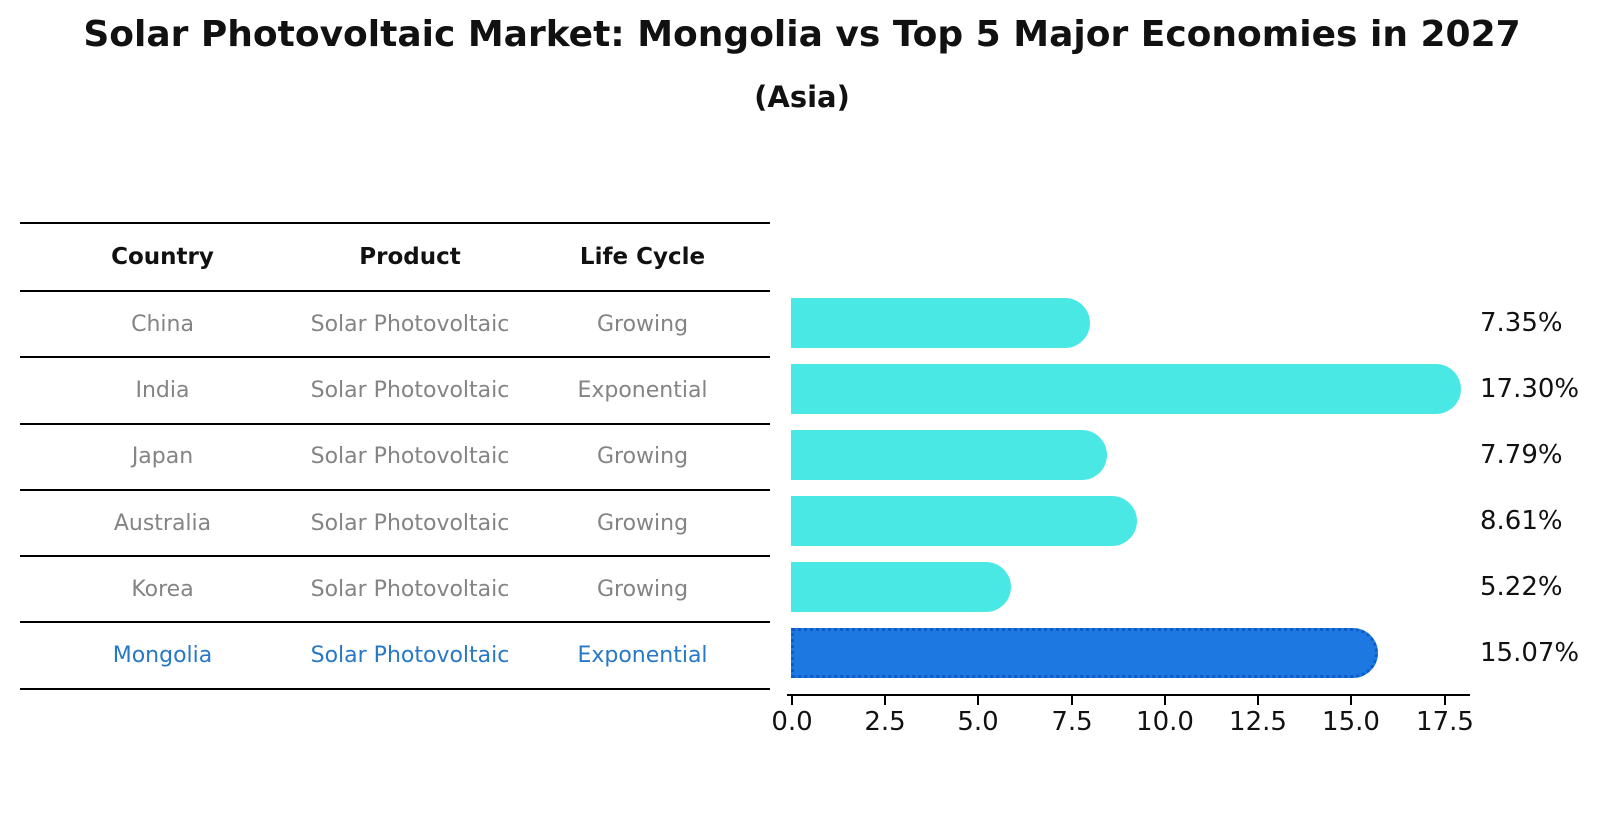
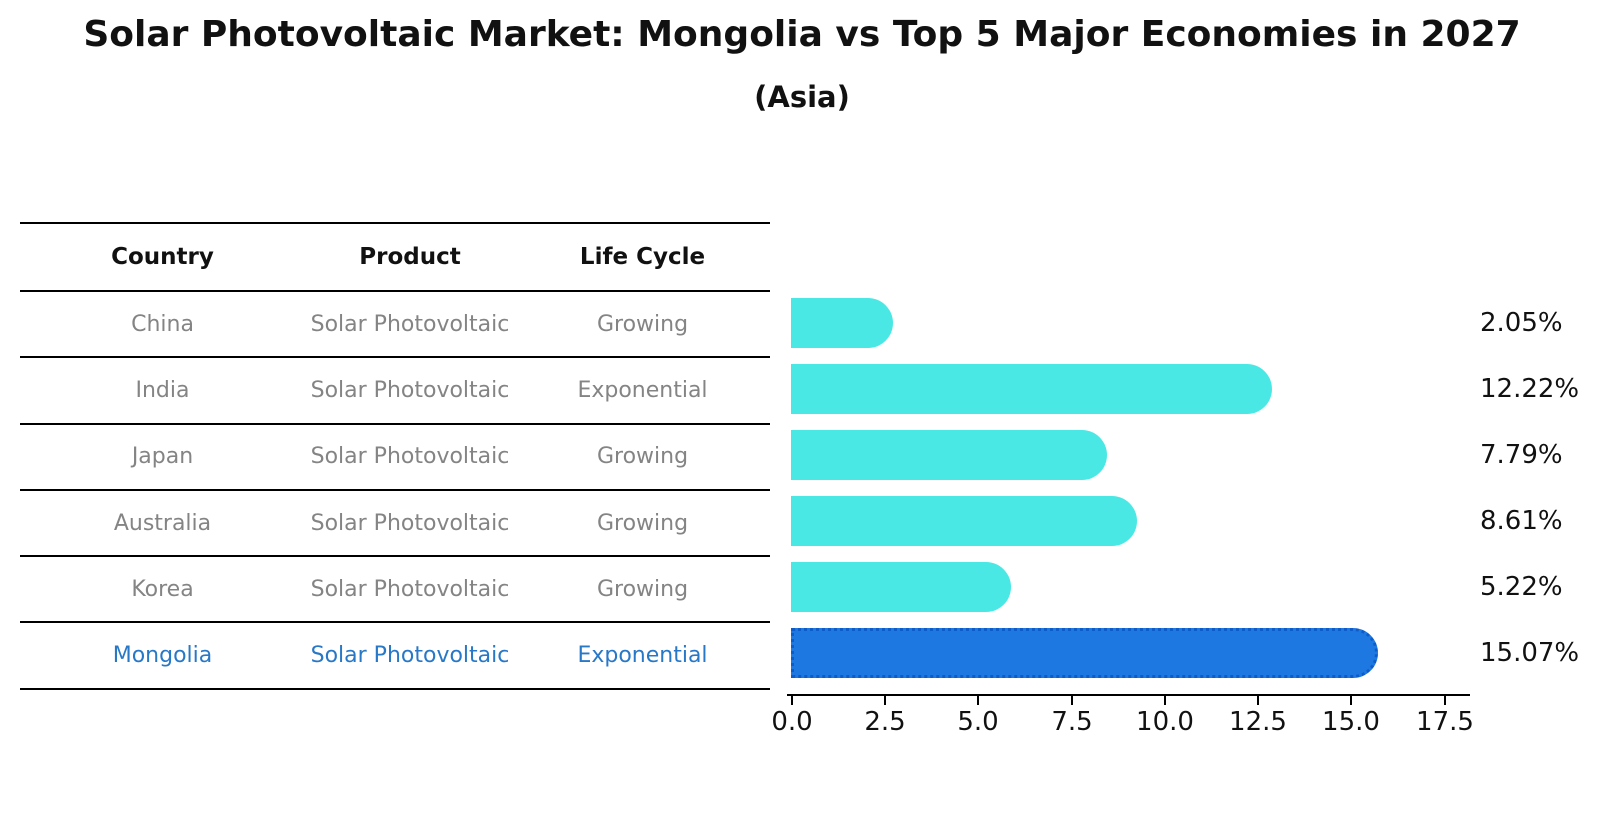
China: 7.35% -> 2.05%
India: 17.30% -> 12.22%
